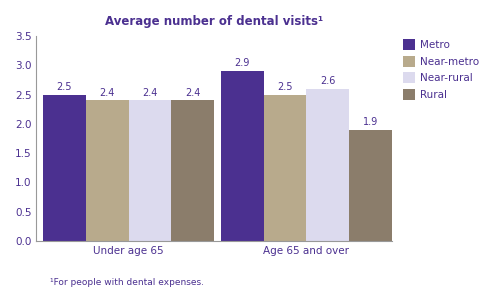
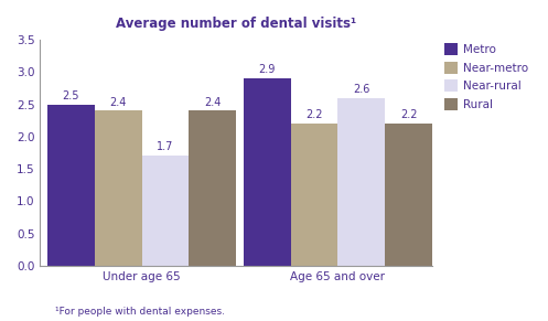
Near-rural/Under age 65: 2.4 -> 1.7
Near-metro/Age 65 and over: 2.5 -> 2.2
Rural/Age 65 and over: 1.9 -> 2.2
